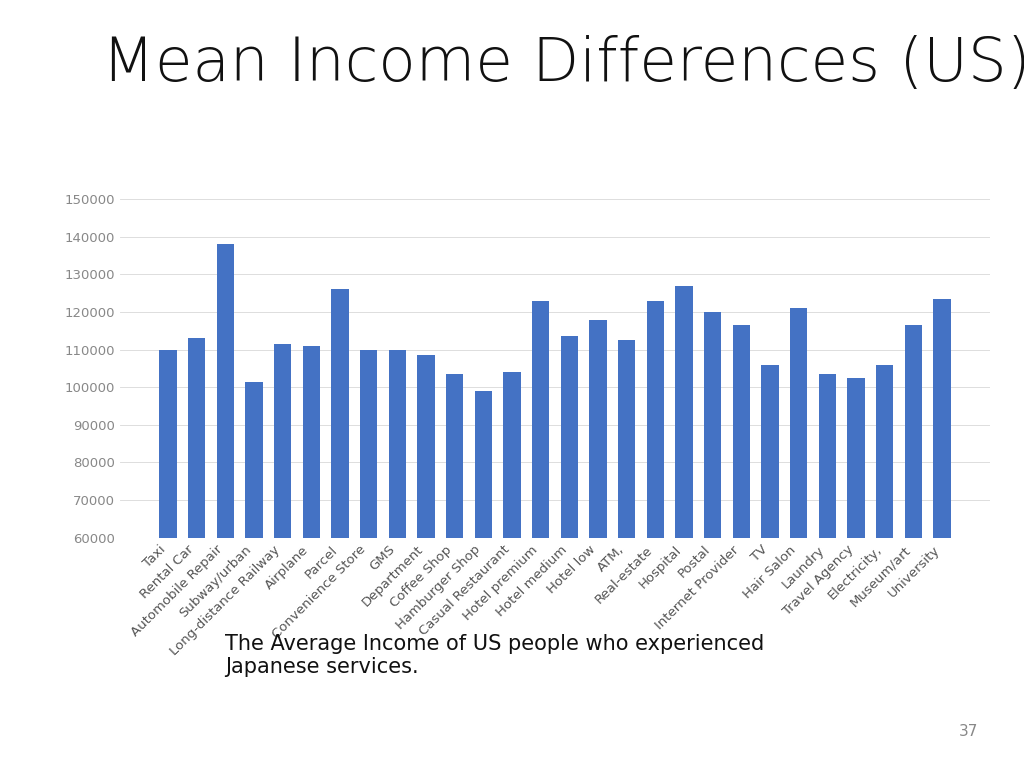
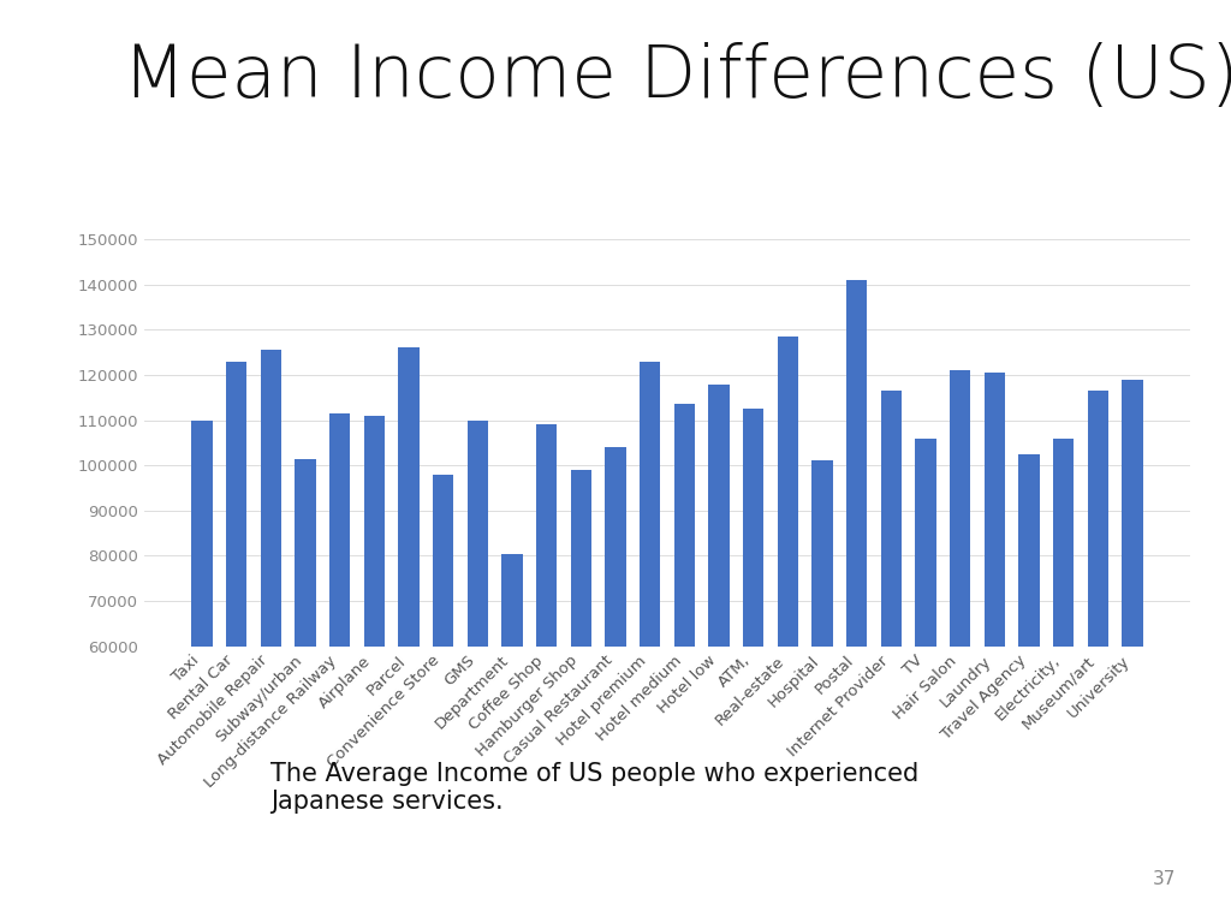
Rental Car: 113000 -> 123000
Automobile Repair: 138000 -> 125500
Convenience Store: 110000 -> 98000
Department: 108500 -> 80500
Coffee Shop: 103500 -> 109000
Real-estate: 123000 -> 128500
Hospital: 127000 -> 101000
Postal: 120000 -> 141000
Laundry: 103500 -> 120500
University: 123500 -> 119000
